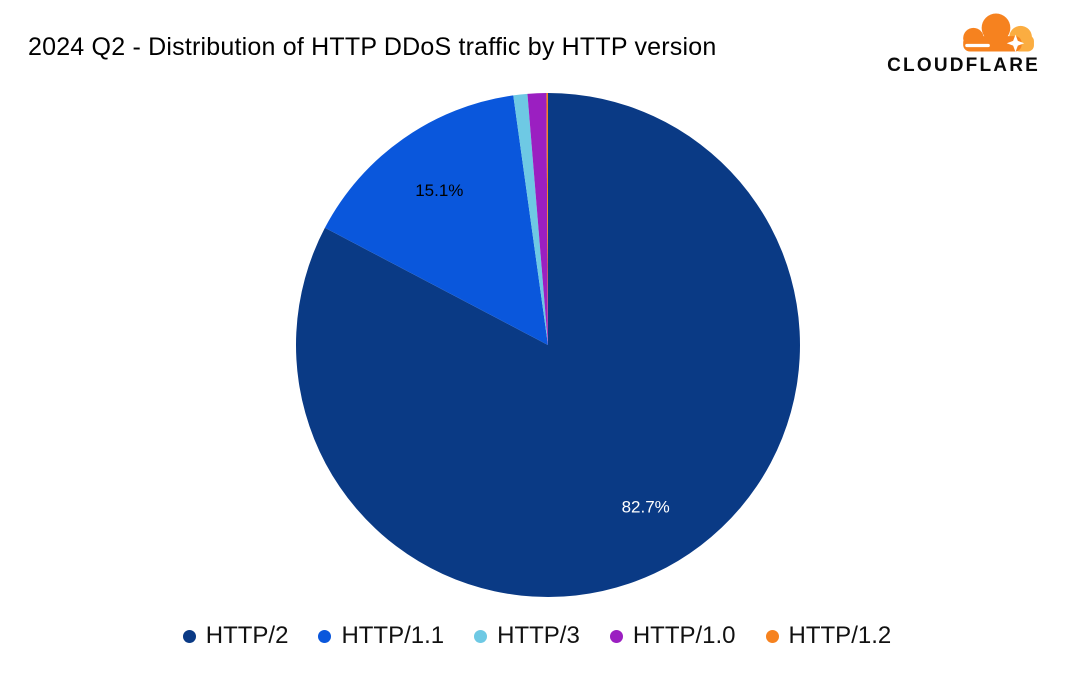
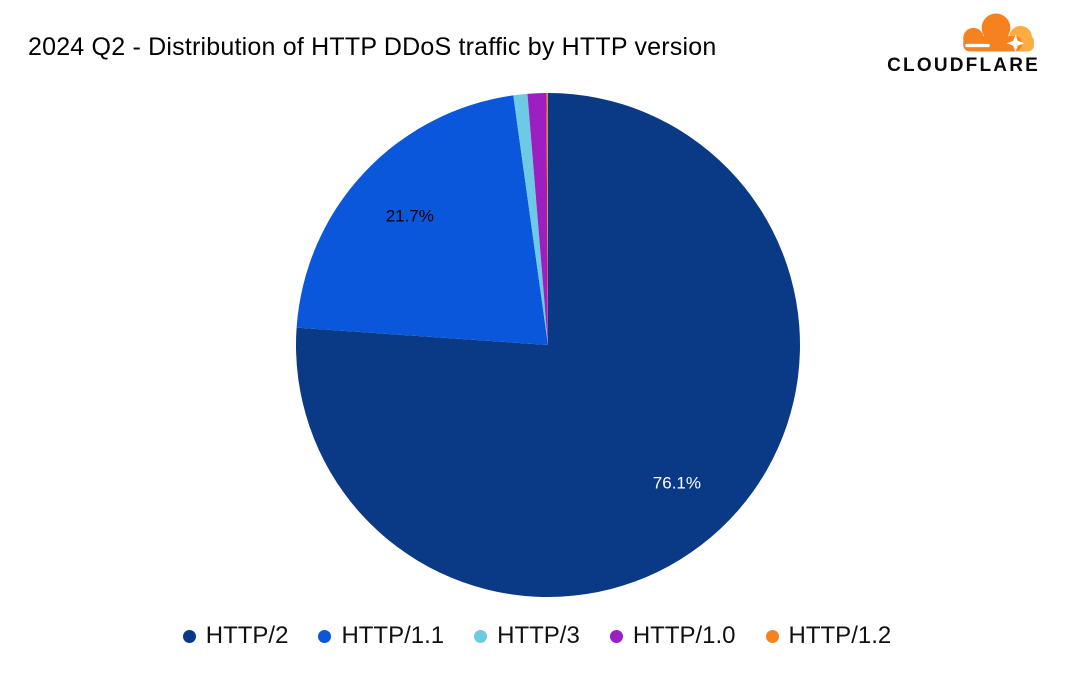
HTTP/2: 82.7% -> 76.1%
HTTP/1.1: 15.1% -> 21.7%
